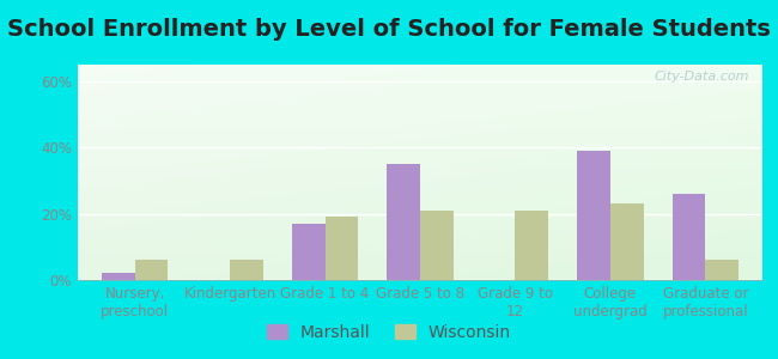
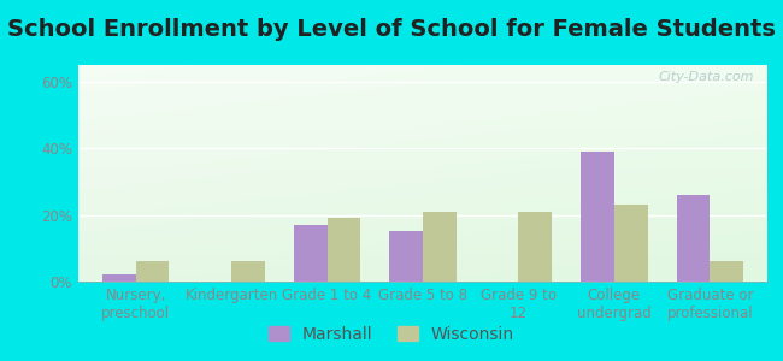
Marshall/Grade 5 to 8: 35% -> 15%
